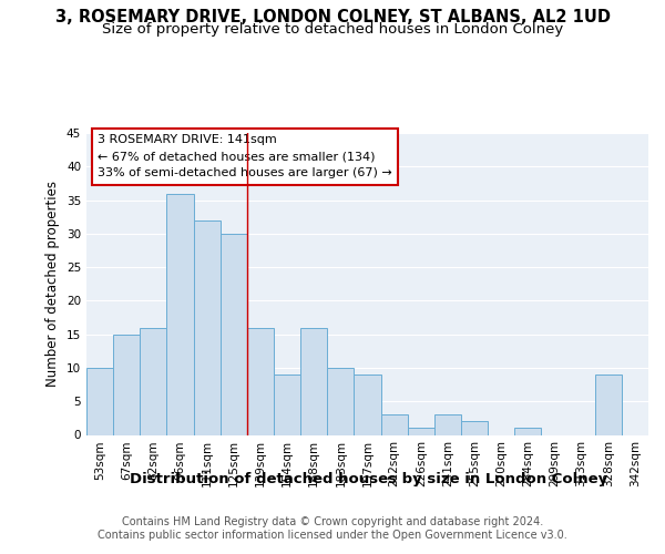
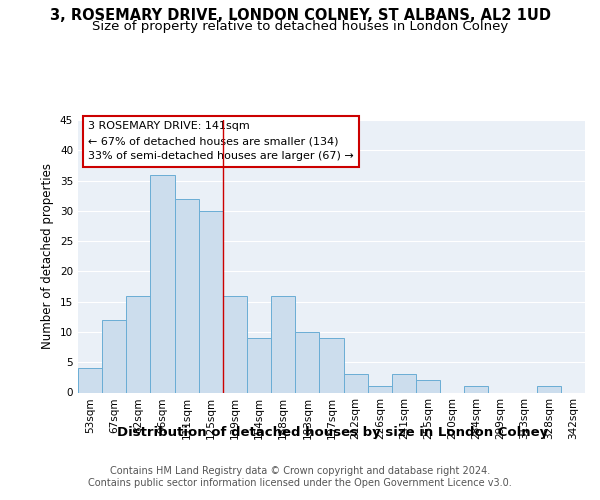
53sqm: 10 -> 4
67sqm: 15 -> 12
328sqm: 9 -> 1
